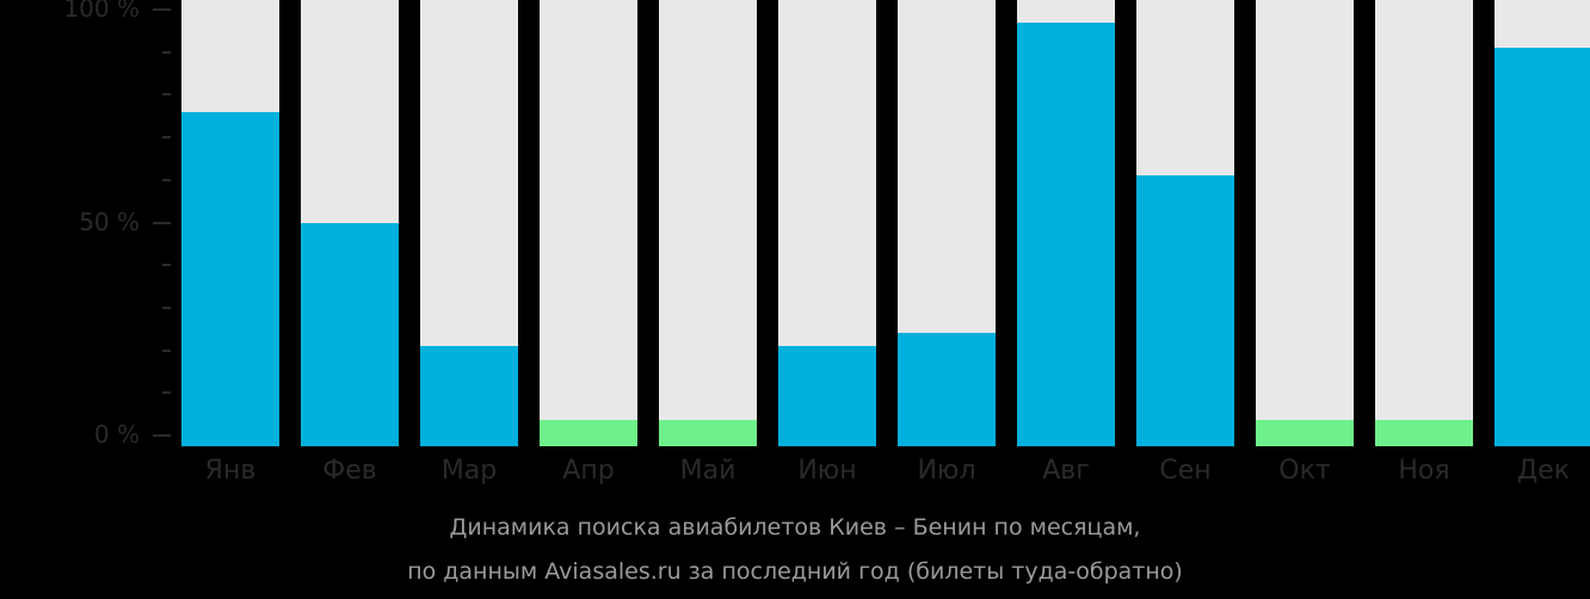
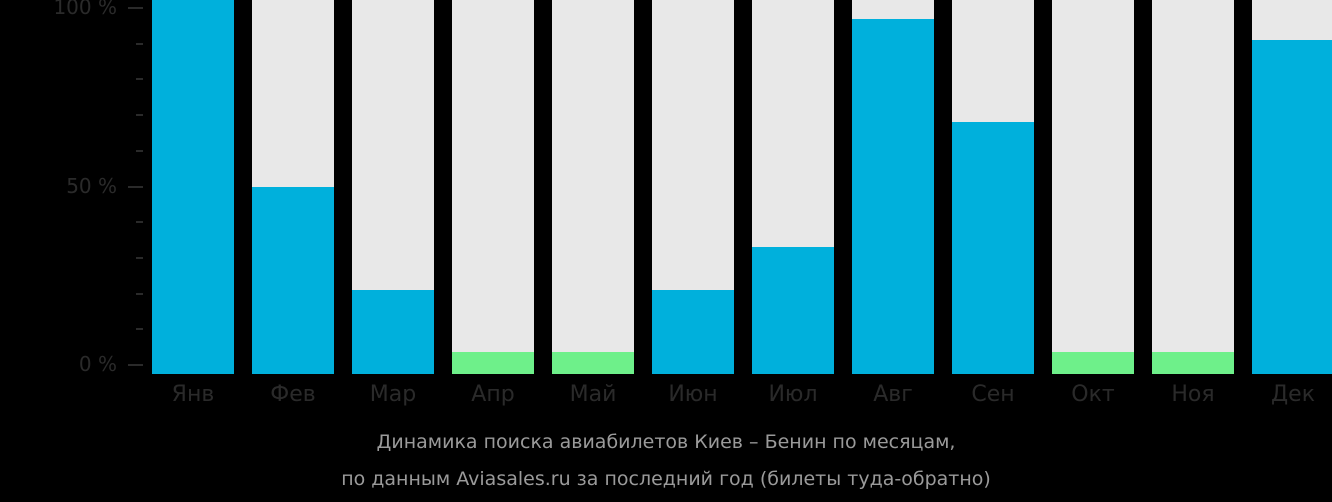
Янв: 76% -> 100%
Июл: 24% -> 33%
Сен: 61% -> 68%
